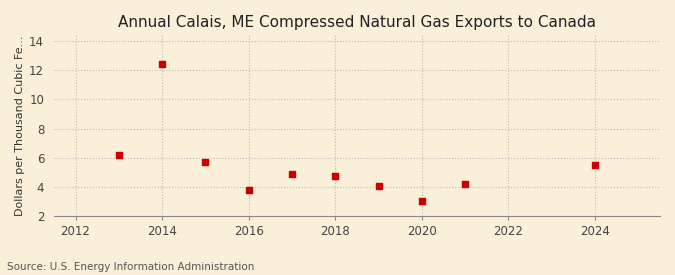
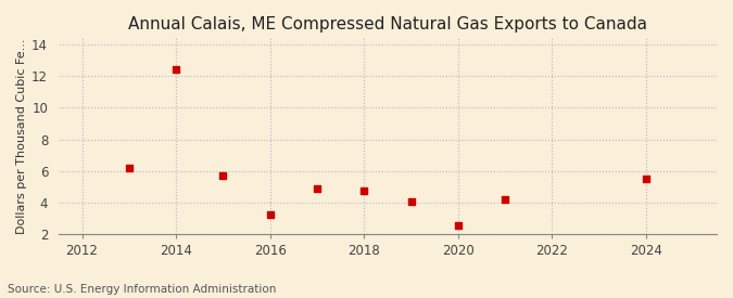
2016: 3.8 -> 3.2
2020: 3.0 -> 2.5
